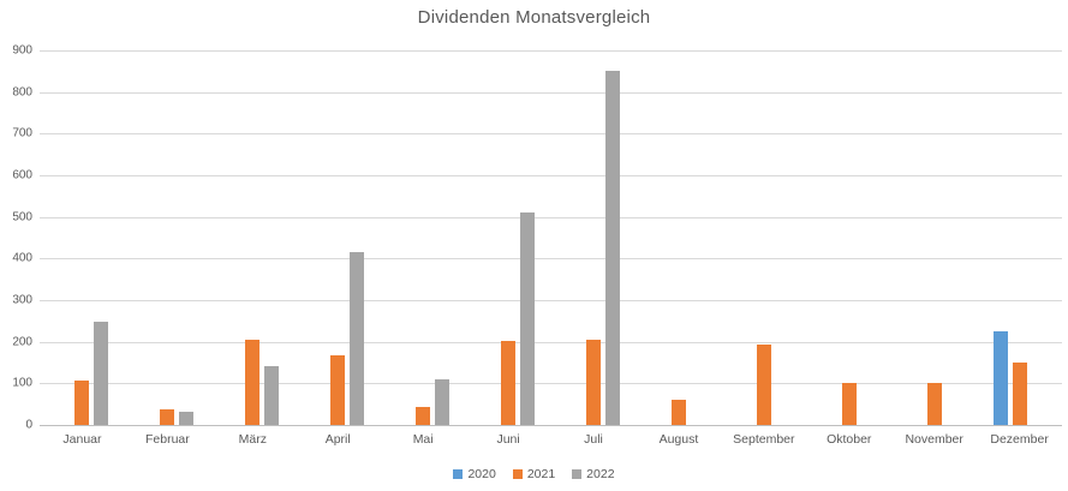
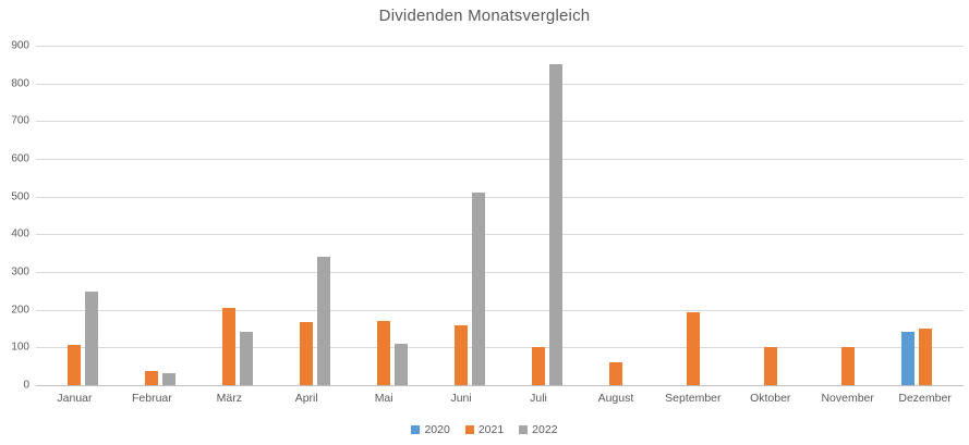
2022/April: 420 -> 340
2021/Mai: 40 -> 170
2021/Juni: 200 -> 160
2021/Juli: 200 -> 100
2020/Dezember: 220 -> 140
